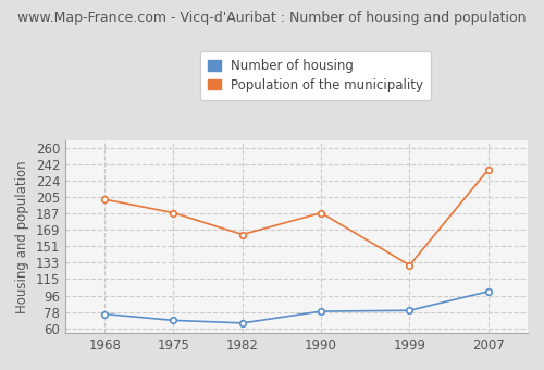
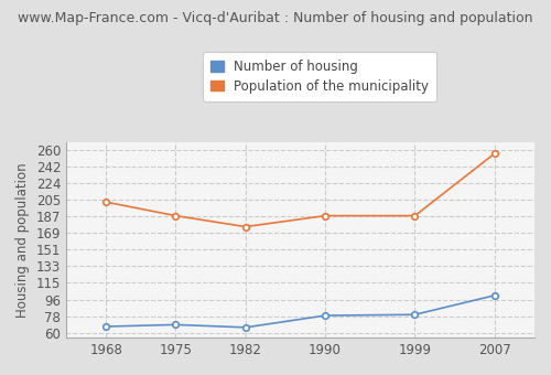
Number of housing/1968: 76 -> 67
Population of the municipality/1982: 164 -> 176
Population of the municipality/1999: 130 -> 188
Population of the municipality/2007: 236 -> 256
